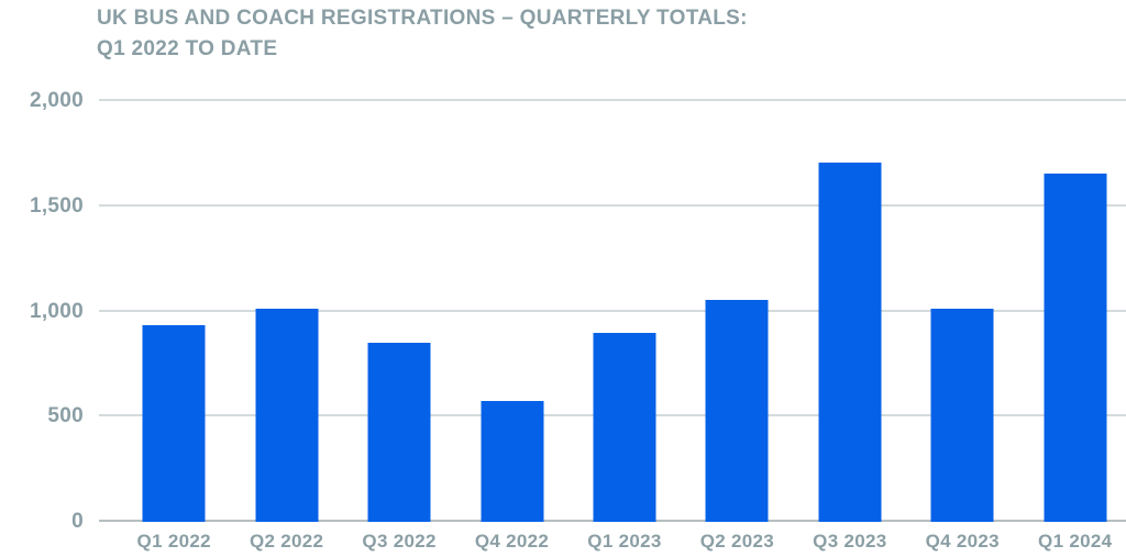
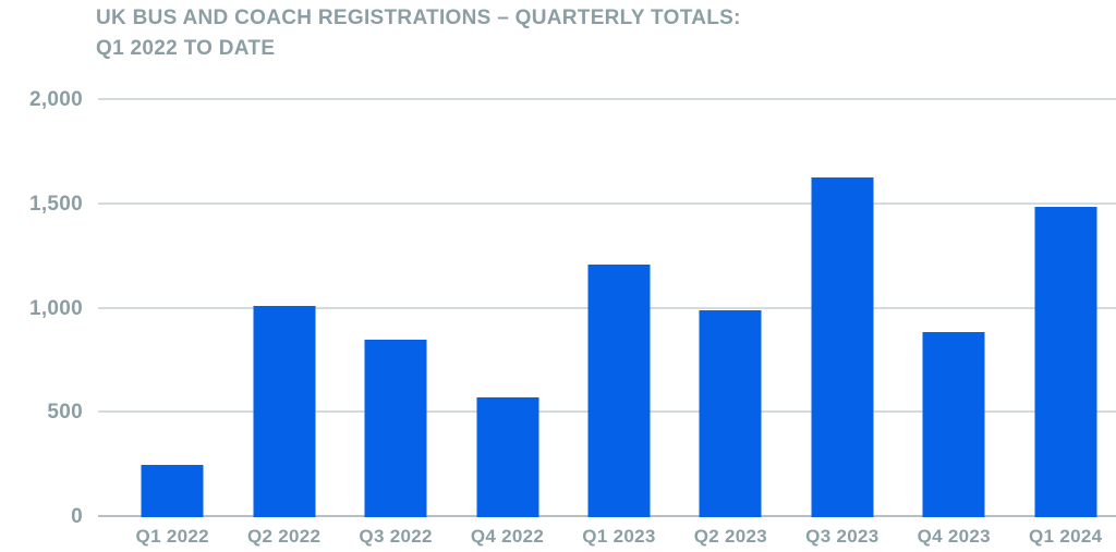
Q1 2022: 940 -> 250
Q1 2023: 900 -> 1210
Q2 2023: 1060 -> 990
Q3 2023: 1710 -> 1630
Q4 2023: 1020 -> 890
Q1 2024: 1660 -> 1490
